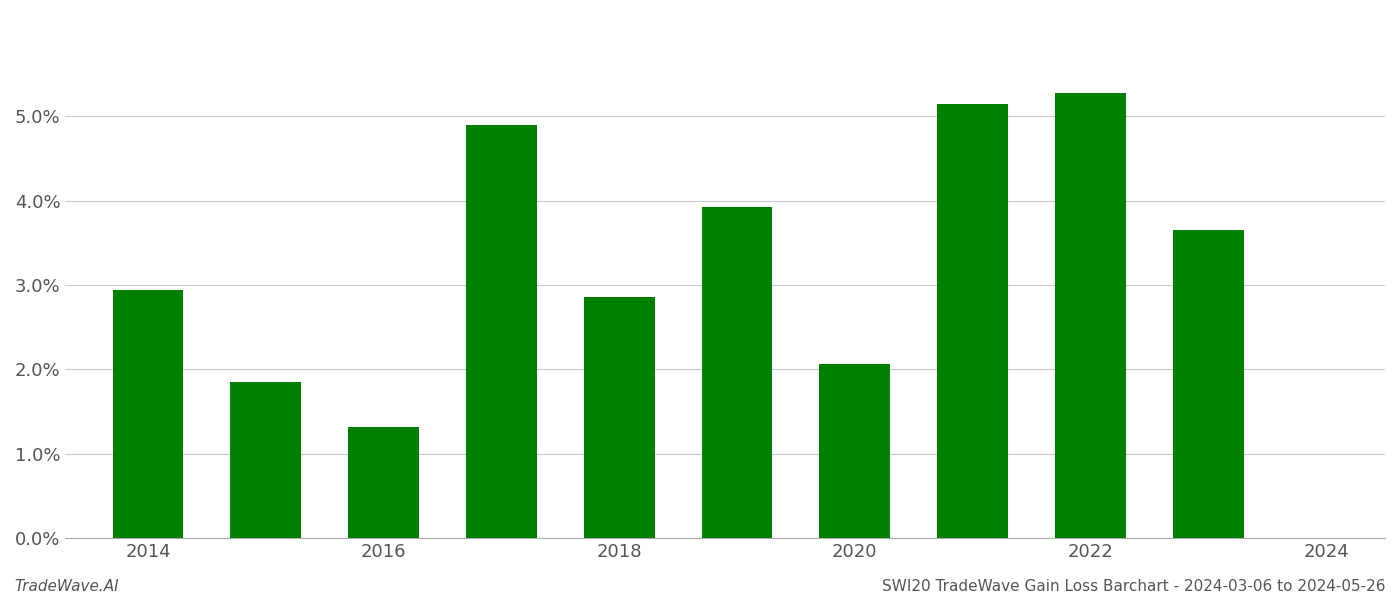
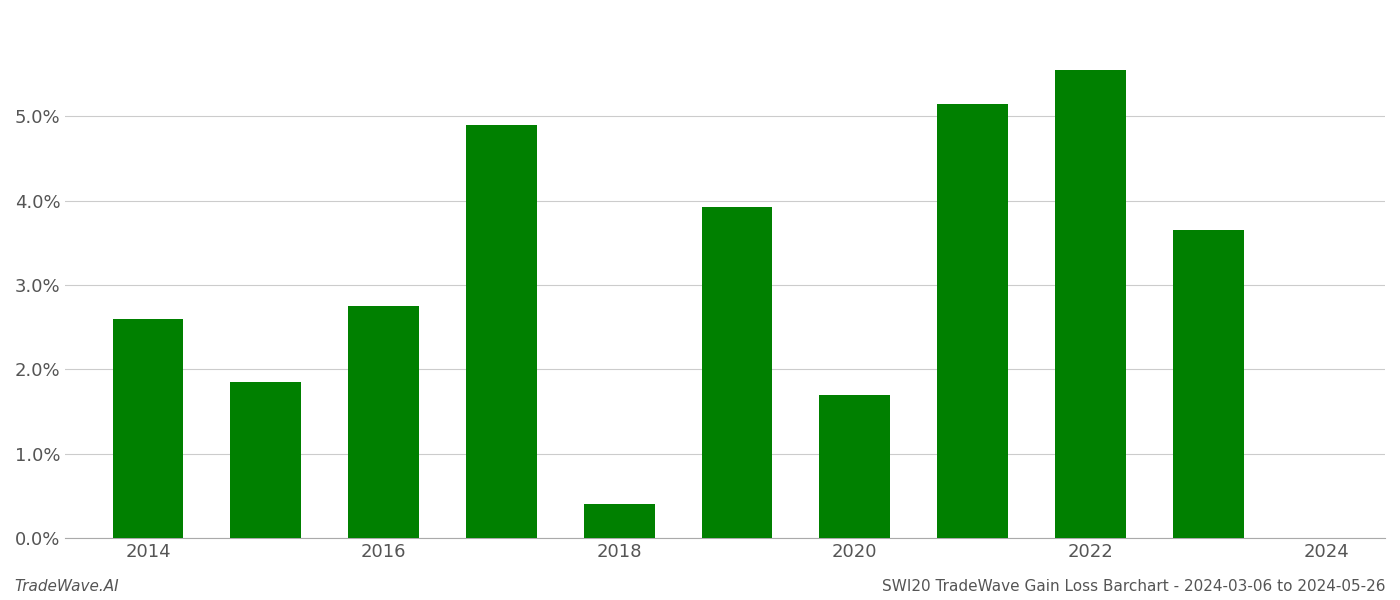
2014: 2.94% -> 2.60%
2016: 1.32% -> 2.75%
2018: 2.86% -> 0.40%
2020: 2.06% -> 1.70%
2022: 5.28% -> 5.55%
